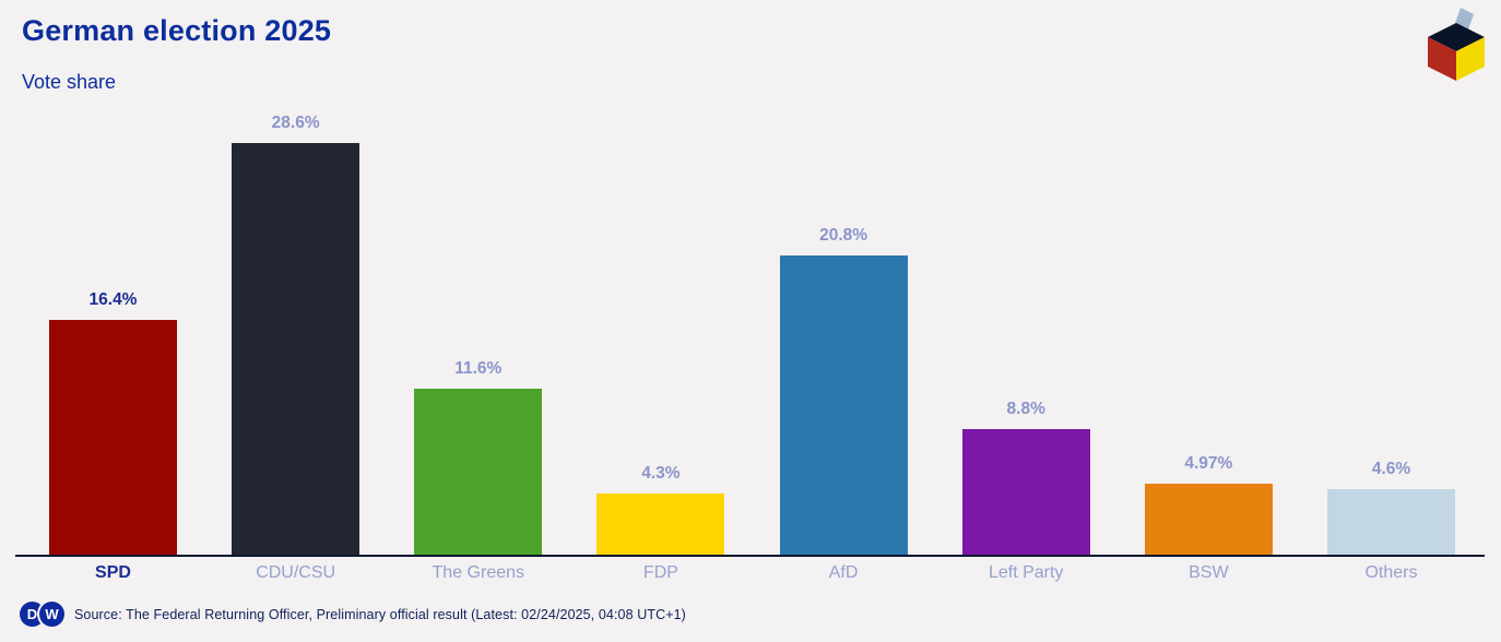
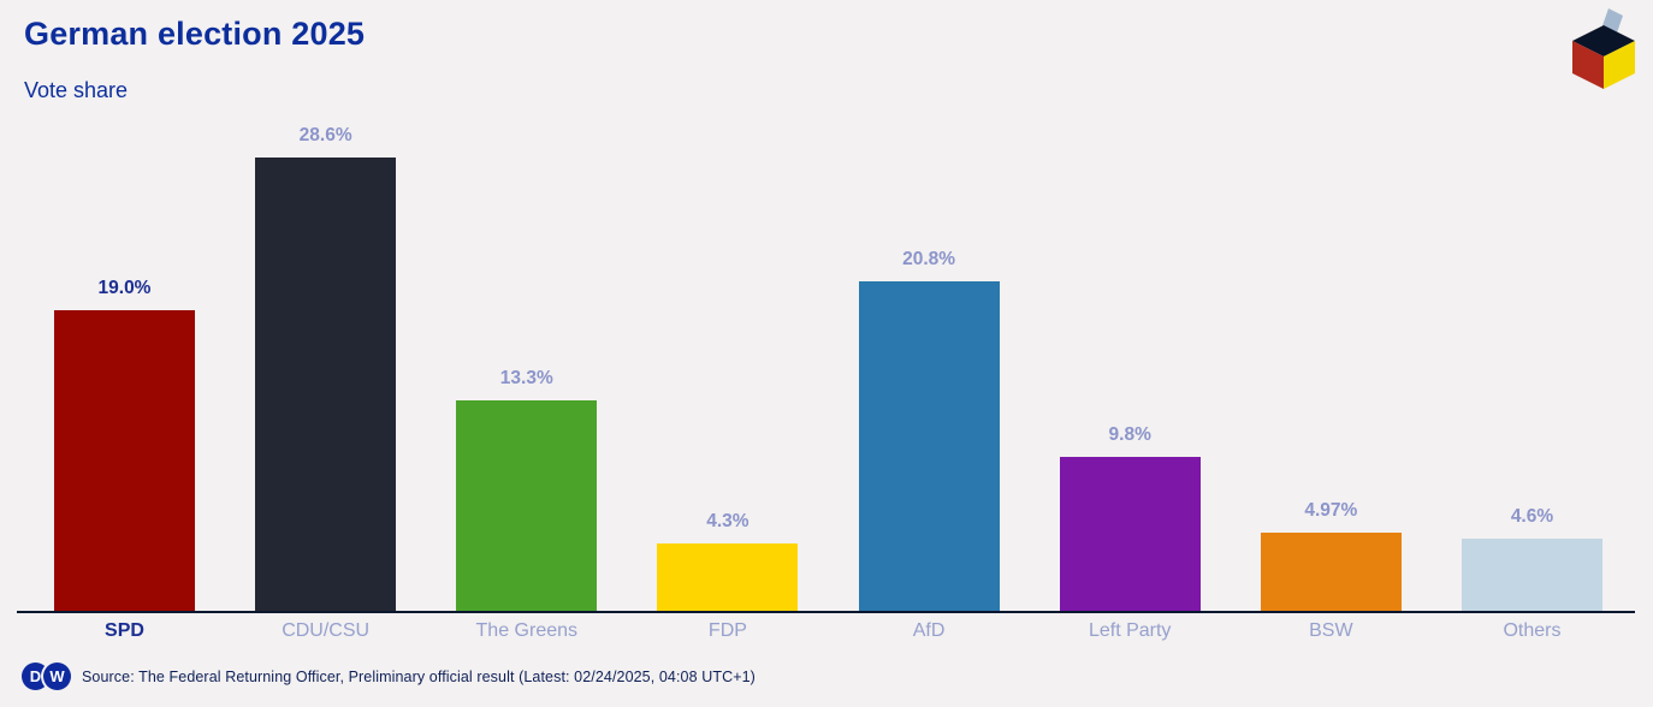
SPD: 16.4% -> 19.0%
The Greens: 11.6% -> 13.3%
Left Party: 8.8% -> 9.8%
